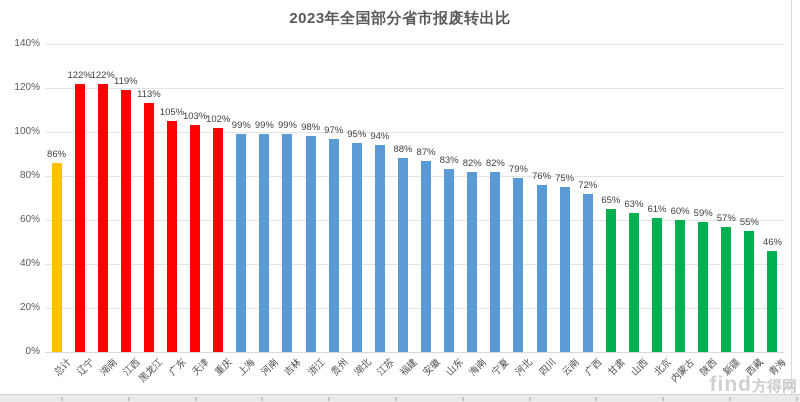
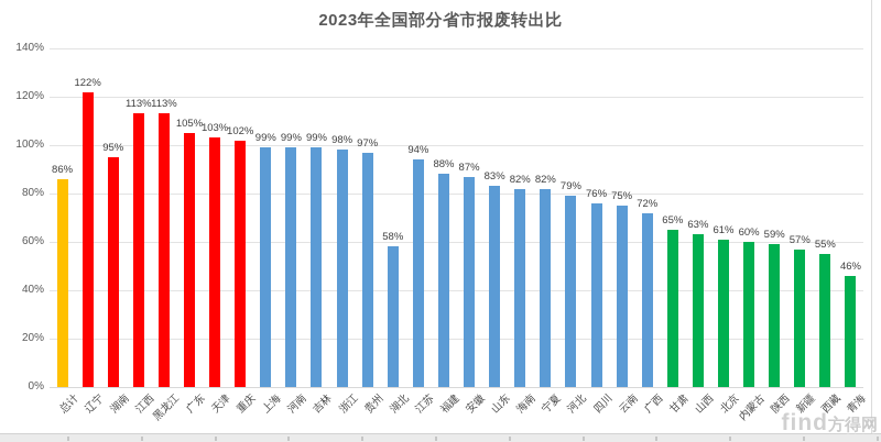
湖南: 122% -> 95%
江西: 119% -> 113%
湖北: 95% -> 58%
